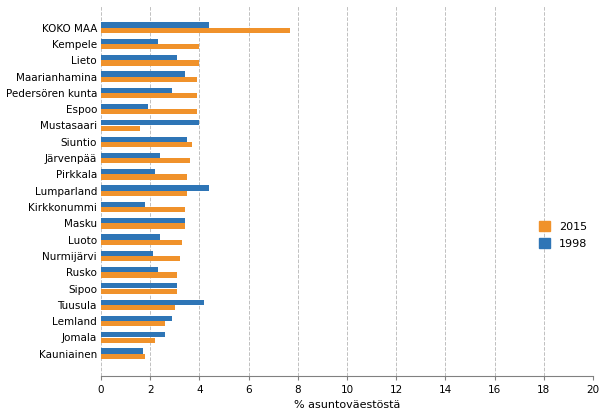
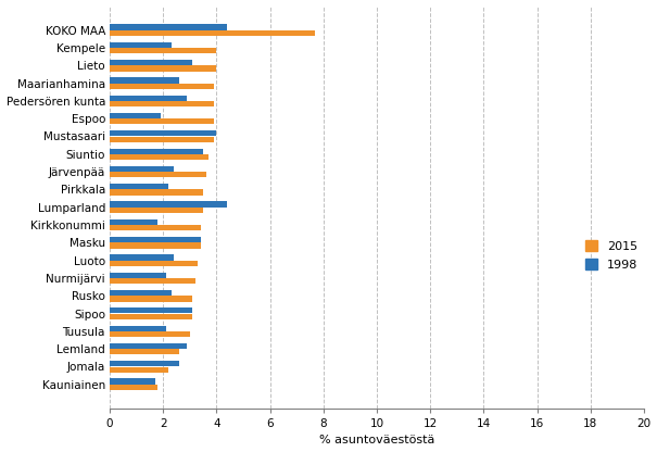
1998/Maarianhamina: 3.4 -> 2.6
2015/Mustasaari: 1.6 -> 3.9
1998/Tuusula: 4.2 -> 2.1
